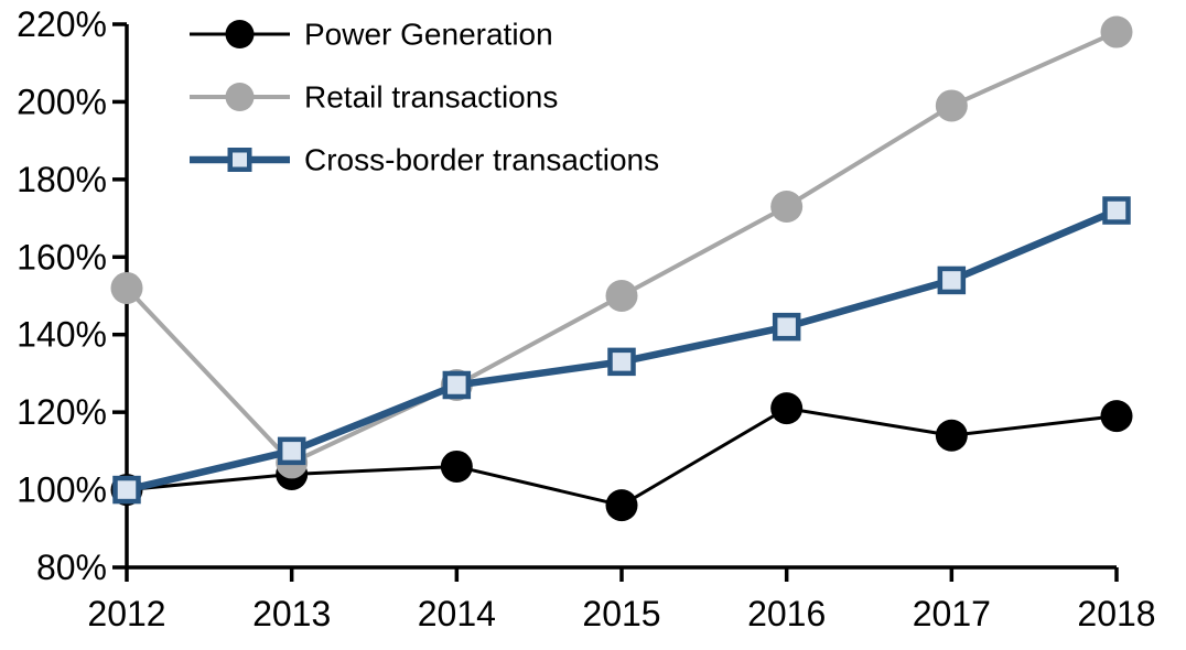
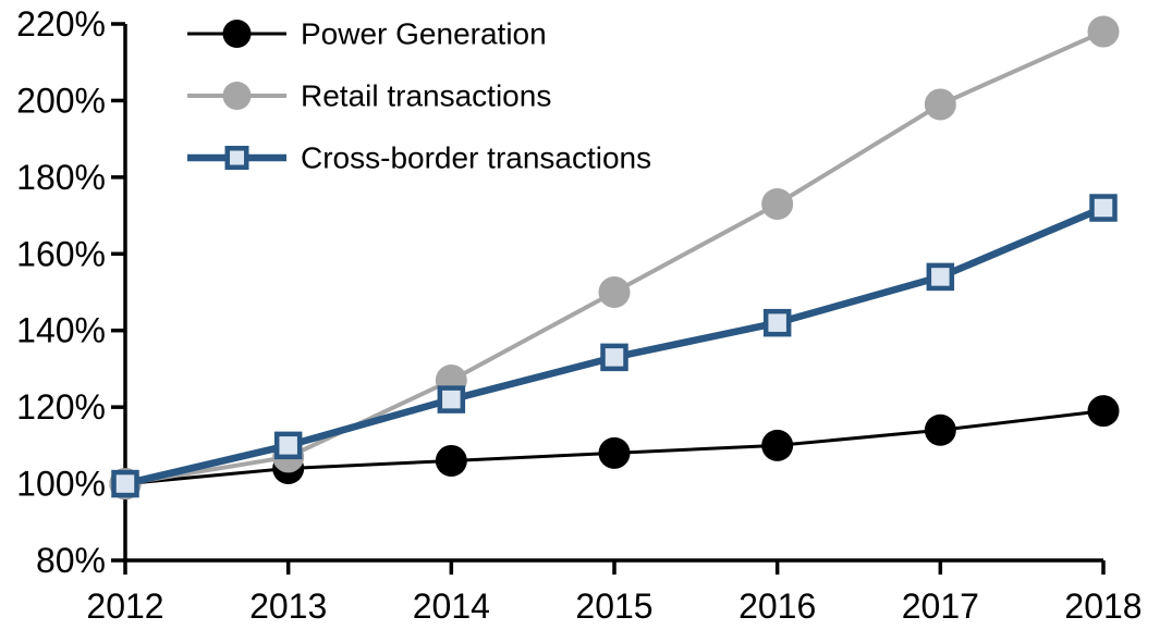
Retail transactions/2012: 152% -> 100%
Cross-border transactions/2014: 127% -> 122%
Power Generation/2015: 96% -> 108%
Power Generation/2016: 121% -> 110%
